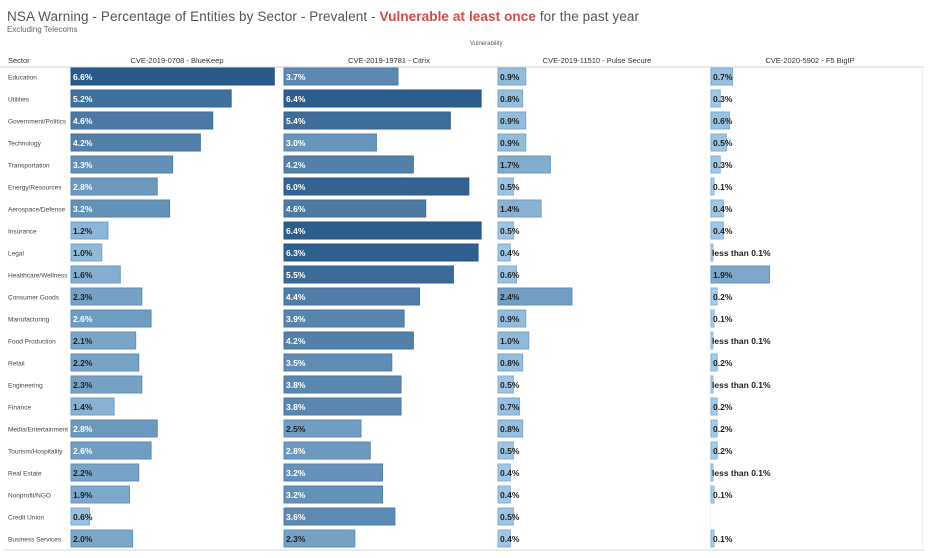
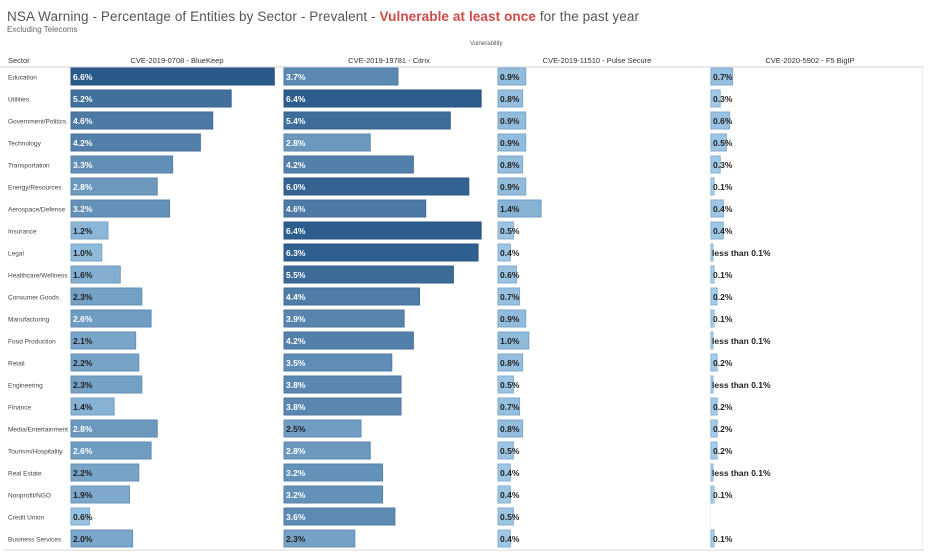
CVE-2019-19781 - Citrix/Technology: 3.0% -> 2.8%
CVE-2019-11510 - Pulse Secure/Transportation: 1.7% -> 0.8%
CVE-2019-11510 - Pulse Secure/Energy/Resources: 0.5% -> 0.9%
CVE-2020-5902 - F5 BigIP/Healthcare/Wellness: 1.9% -> 0.1%
CVE-2019-11510 - Pulse Secure/Consumer Goods: 2.4% -> 0.7%
